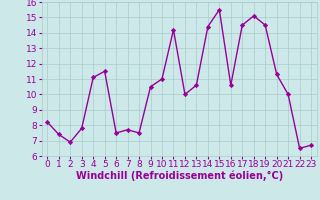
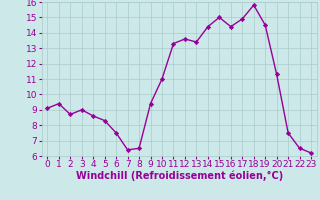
0: 8.2 -> 9.1
1: 7.4 -> 9.4
2: 6.9 -> 8.7
3: 7.8 -> 9.0
4: 11.1 -> 8.6
5: 11.5 -> 8.3
7: 7.7 -> 6.4
8: 7.5 -> 6.5
9: 10.5 -> 9.4
11: 14.2 -> 13.3
12: 10.0 -> 13.6
13: 10.6 -> 13.4
15: 15.5 -> 15.0
16: 10.6 -> 14.4
17: 14.5 -> 14.9
18: 15.1 -> 15.8
21: 10.0 -> 7.5
23: 6.7 -> 6.2
